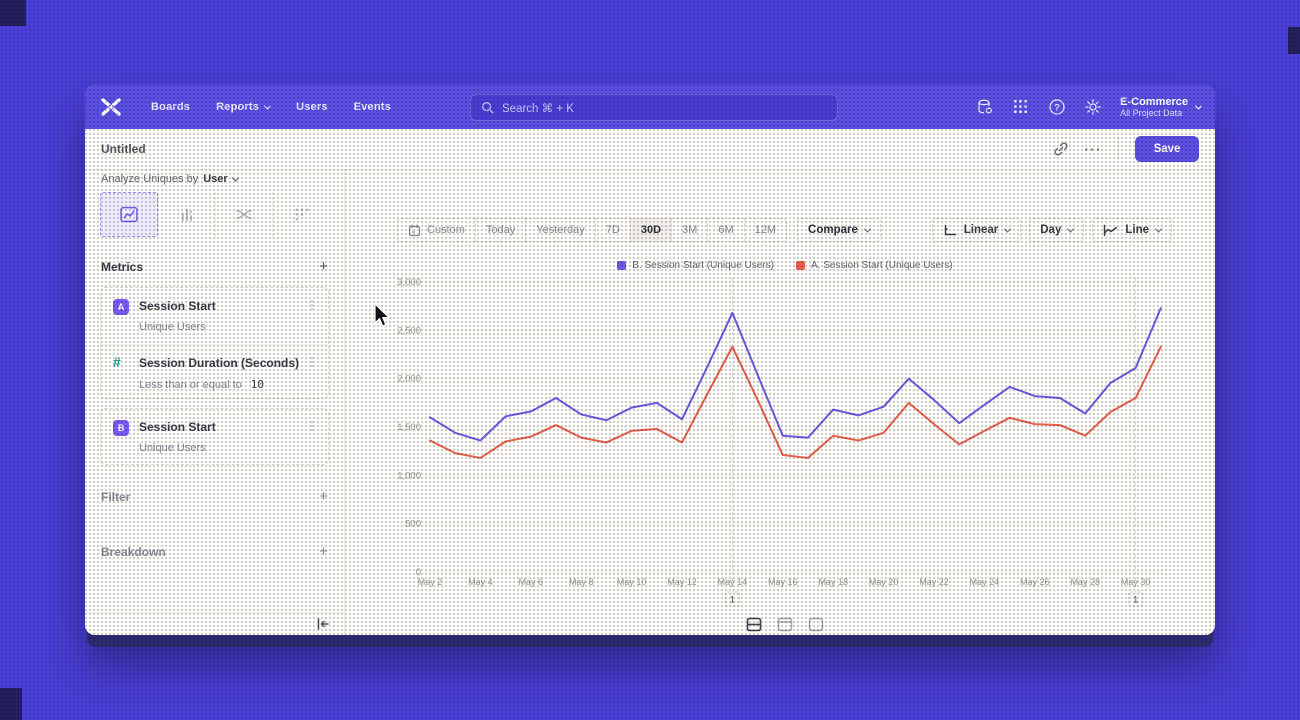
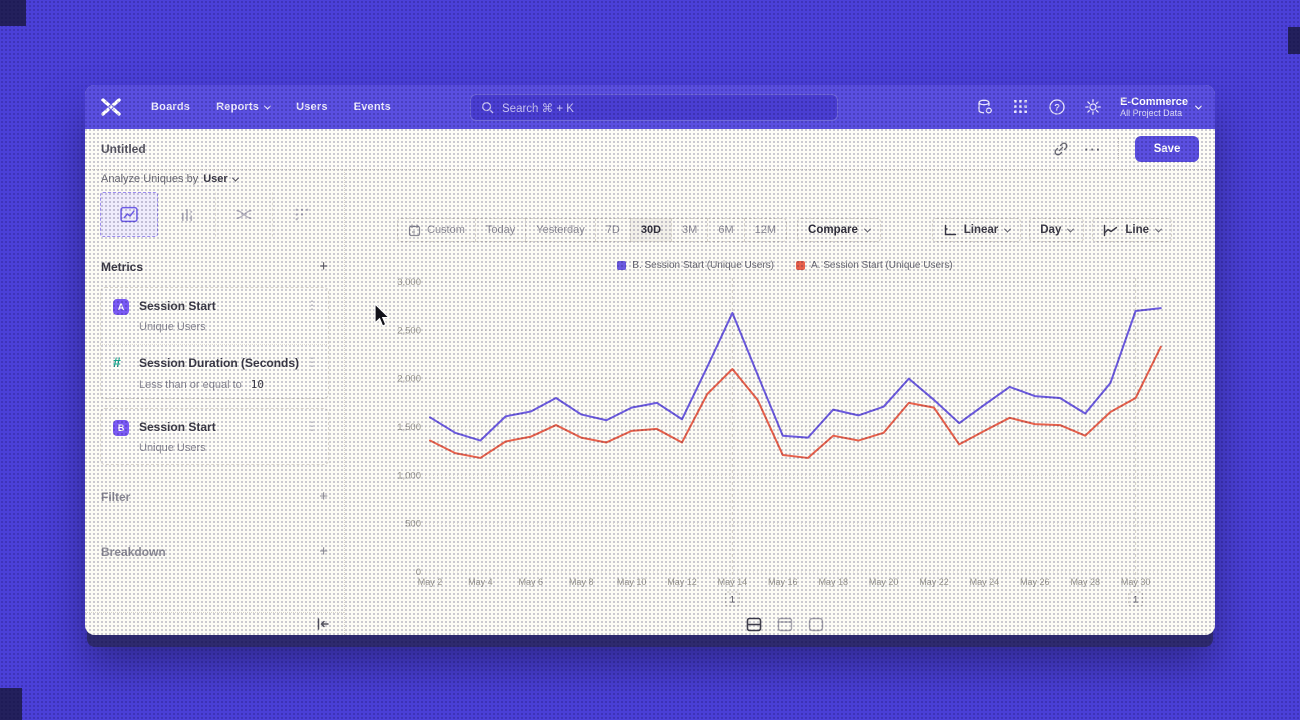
A. Session Start (Unique Users)/May 14: 2300 -> 2100
A. Session Start (Unique Users)/May 22: 1500 -> 1700
B. Session Start (Unique Users)/May 30: 2100 -> 2700
